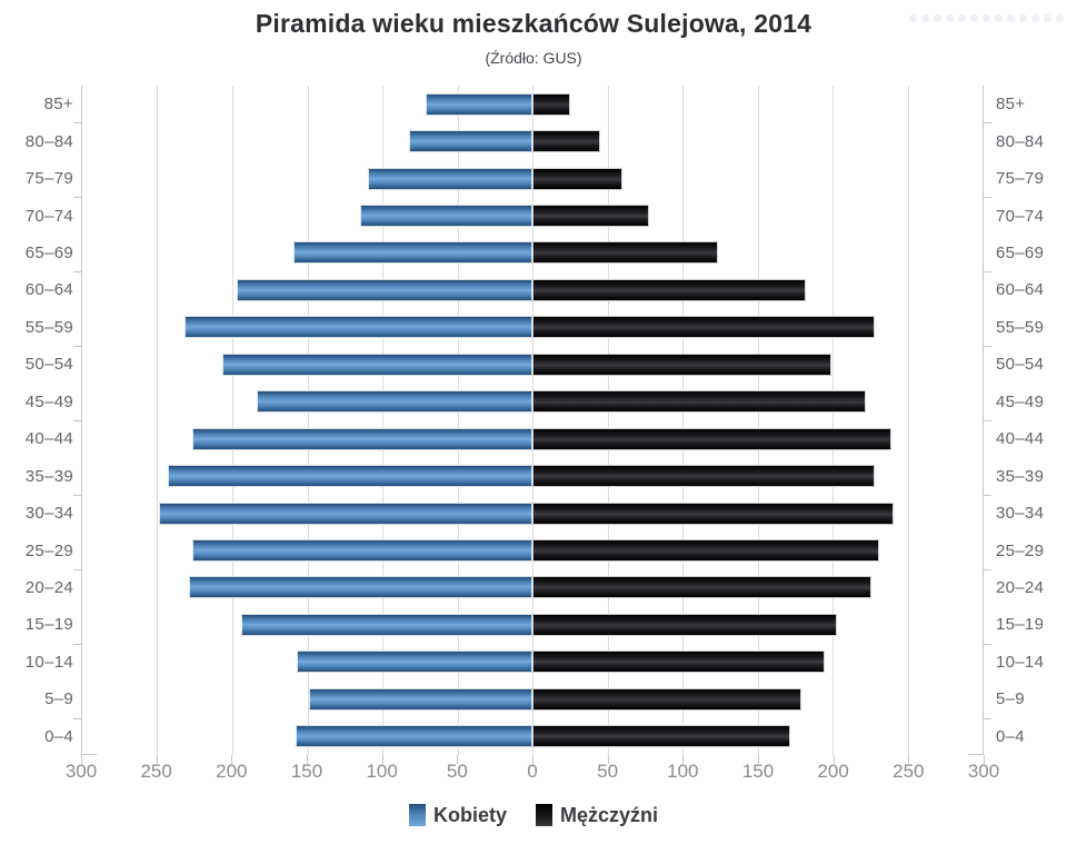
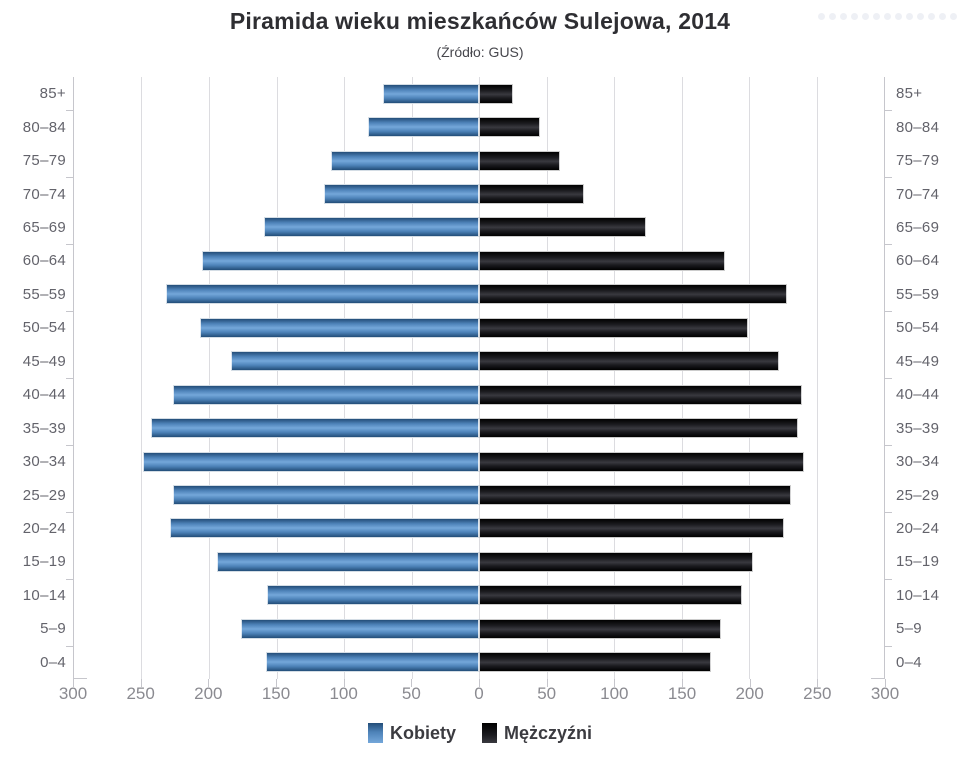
Kobiety/60–64: 197 -> 205
Mężczyźni/35–39: 228 -> 236
Kobiety/5–9: 149 -> 176
